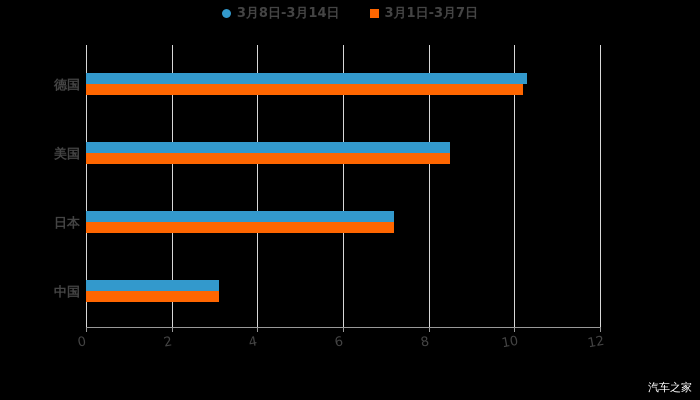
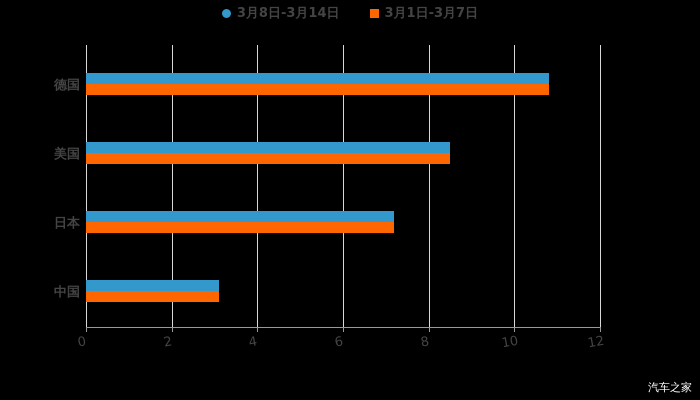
3月8日-3月14日/德国: 10.3 -> 10.8
3月1日-3月7日/德国: 10.2 -> 10.8
